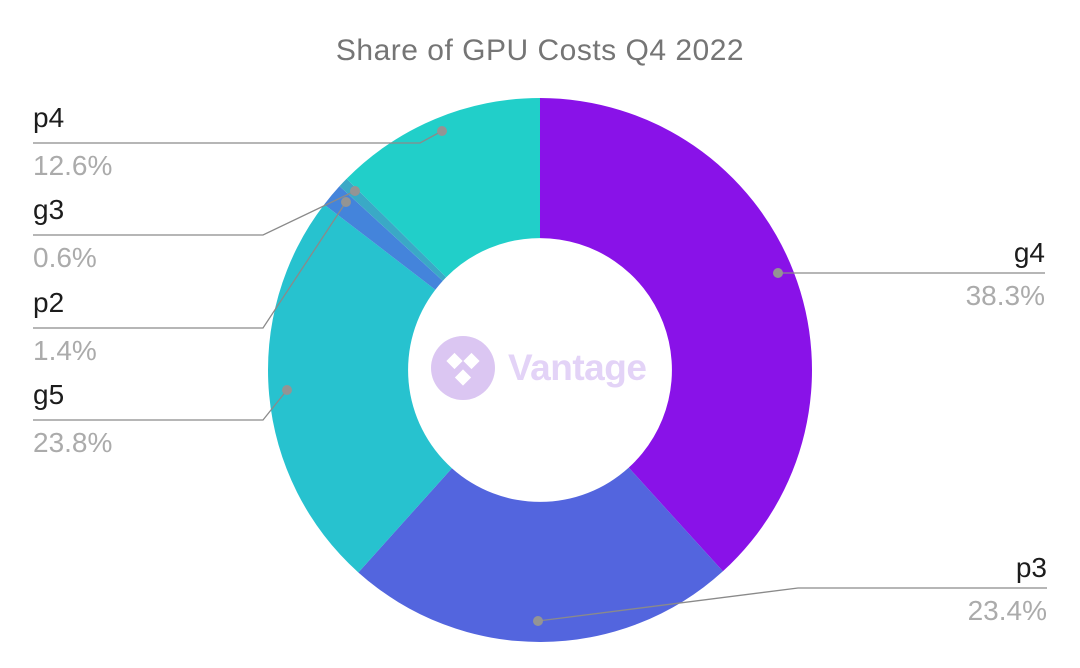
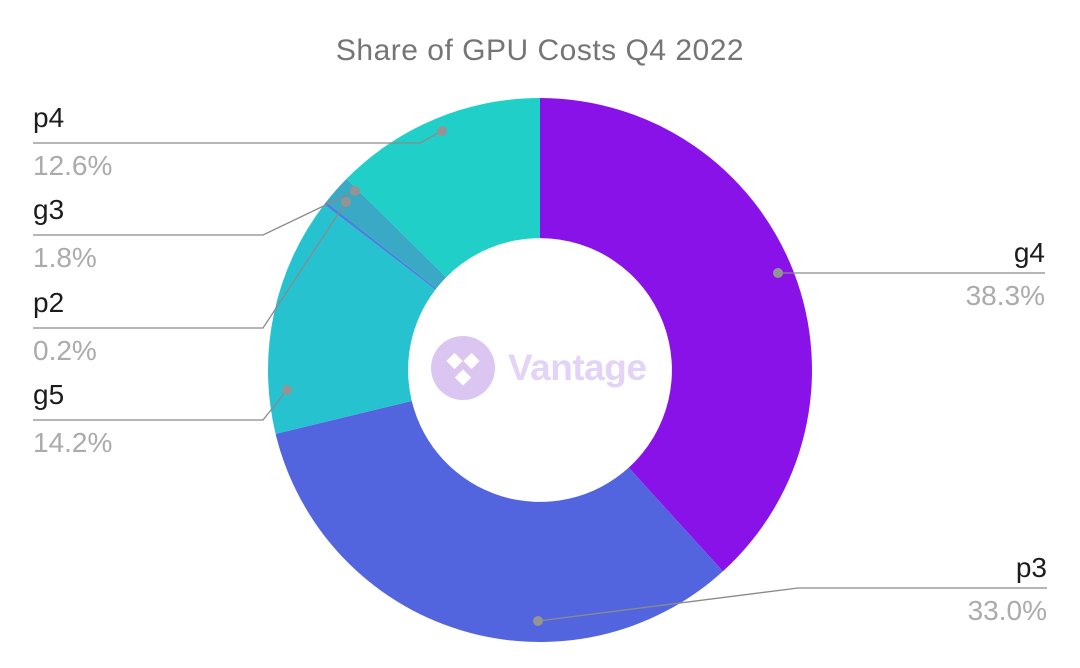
p3: 23.4% -> 33.0%
g5: 23.8% -> 14.2%
p2: 1.4% -> 0.2%
g3: 0.6% -> 1.8%
